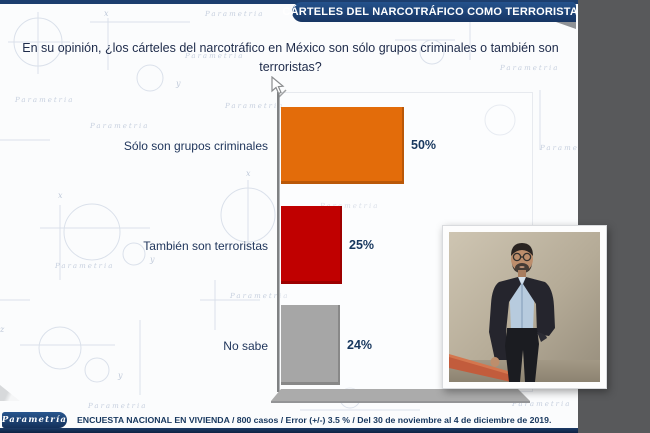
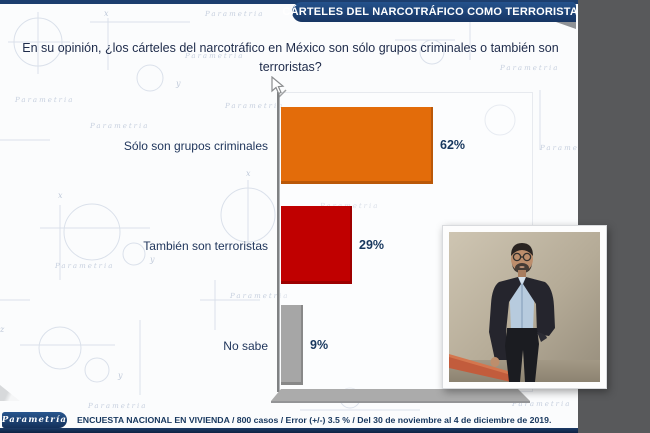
Sólo son grupos criminales: 50% -> 62%
También son terroristas: 25% -> 29%
No sabe: 24% -> 9%
